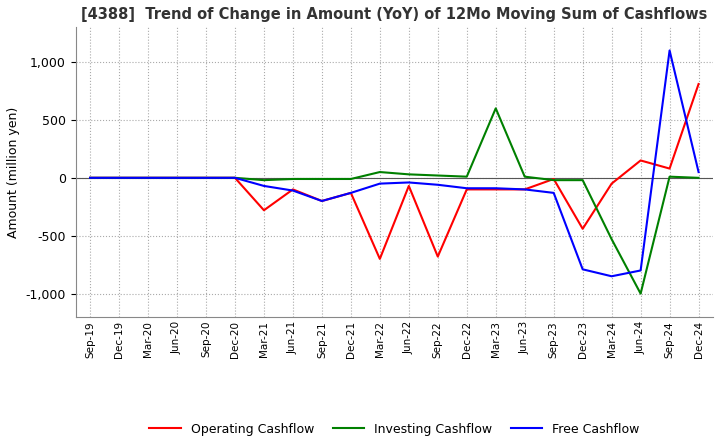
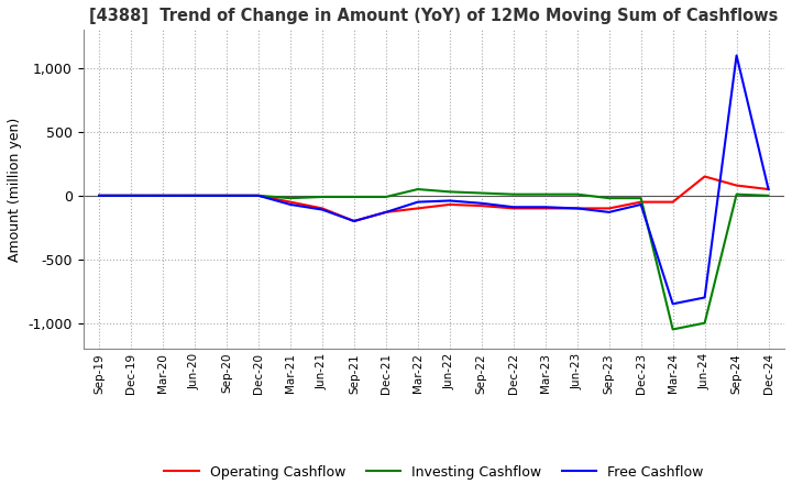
Operating Cashflow/Mar-21: -280 -> -50
Operating Cashflow/Mar-22: -700 -> -100
Operating Cashflow/Sep-22: -680 -> -80
Investing Cashflow/Mar-23: 600 -> 10
Operating Cashflow/Sep-23: -10 -> -100
Operating Cashflow/Dec-23: -440 -> -50
Free Cashflow/Dec-23: -790 -> -70
Investing Cashflow/Mar-24: -530 -> -1,050
Operating Cashflow/Dec-24: 810 -> 50
